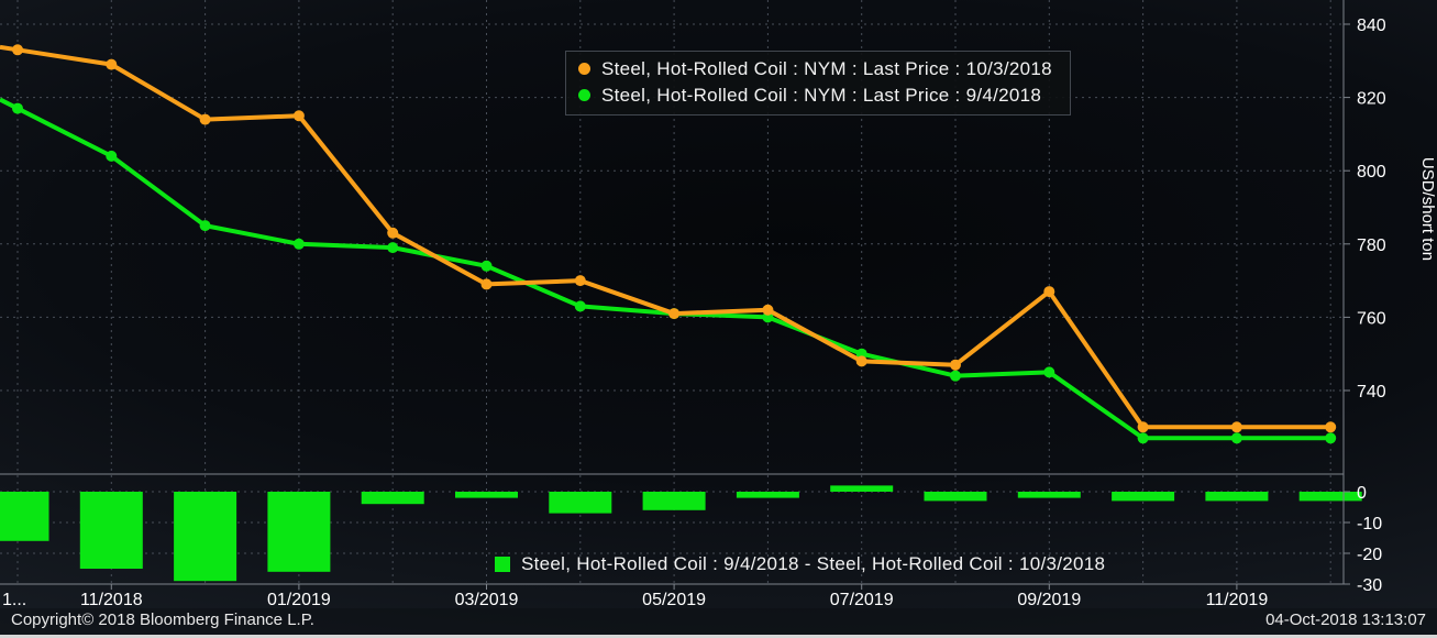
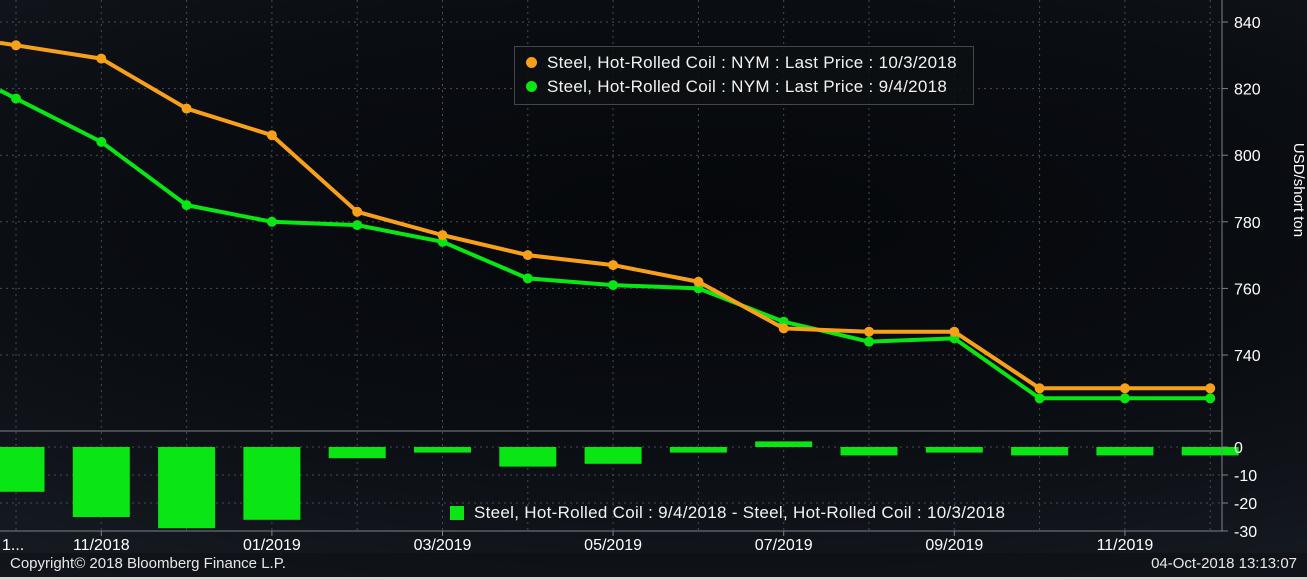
Steel, Hot-Rolled Coil : NYM : Last Price : 10/3/2018/01/2019: 815 -> 806
Steel, Hot-Rolled Coil : NYM : Last Price : 10/3/2018/03/2019: 769 -> 776
Steel, Hot-Rolled Coil : NYM : Last Price : 10/3/2018/05/2019: 761 -> 767
Steel, Hot-Rolled Coil : NYM : Last Price : 10/3/2018/09/2019: 767 -> 747
